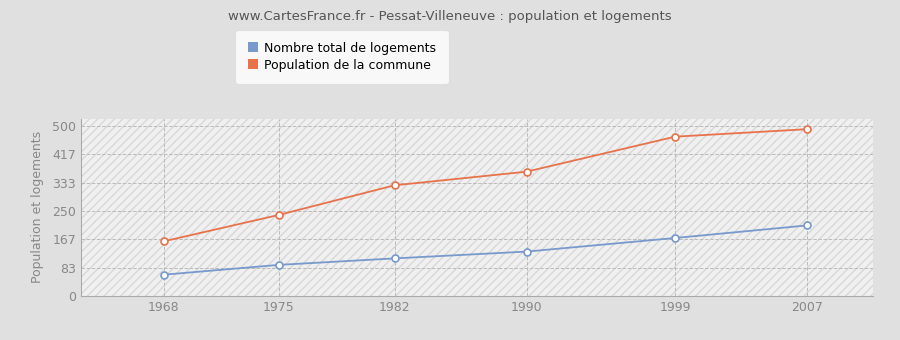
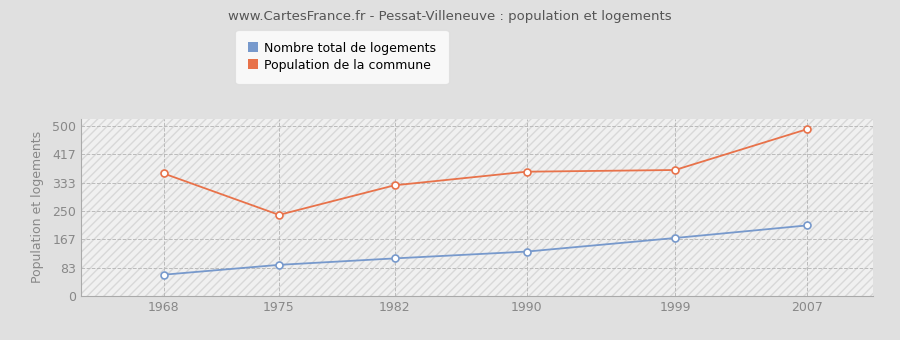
Population de la commune/1968: 160 -> 360
Population de la commune/1999: 468 -> 370
